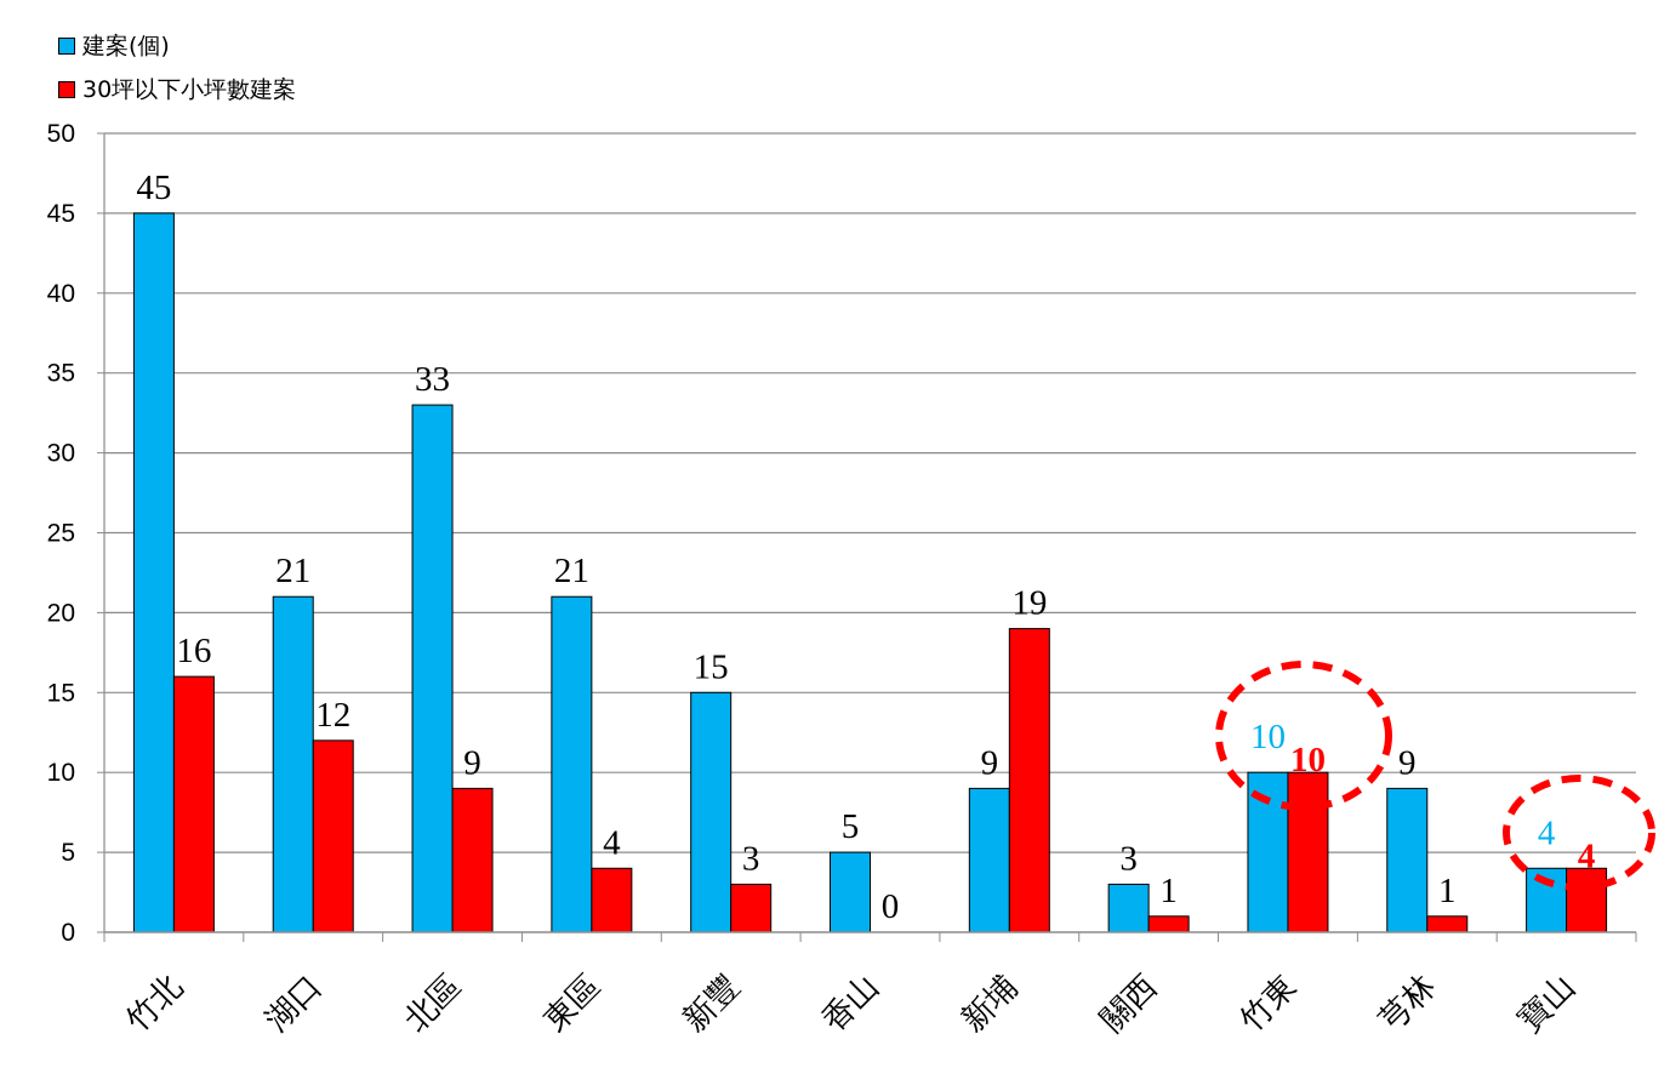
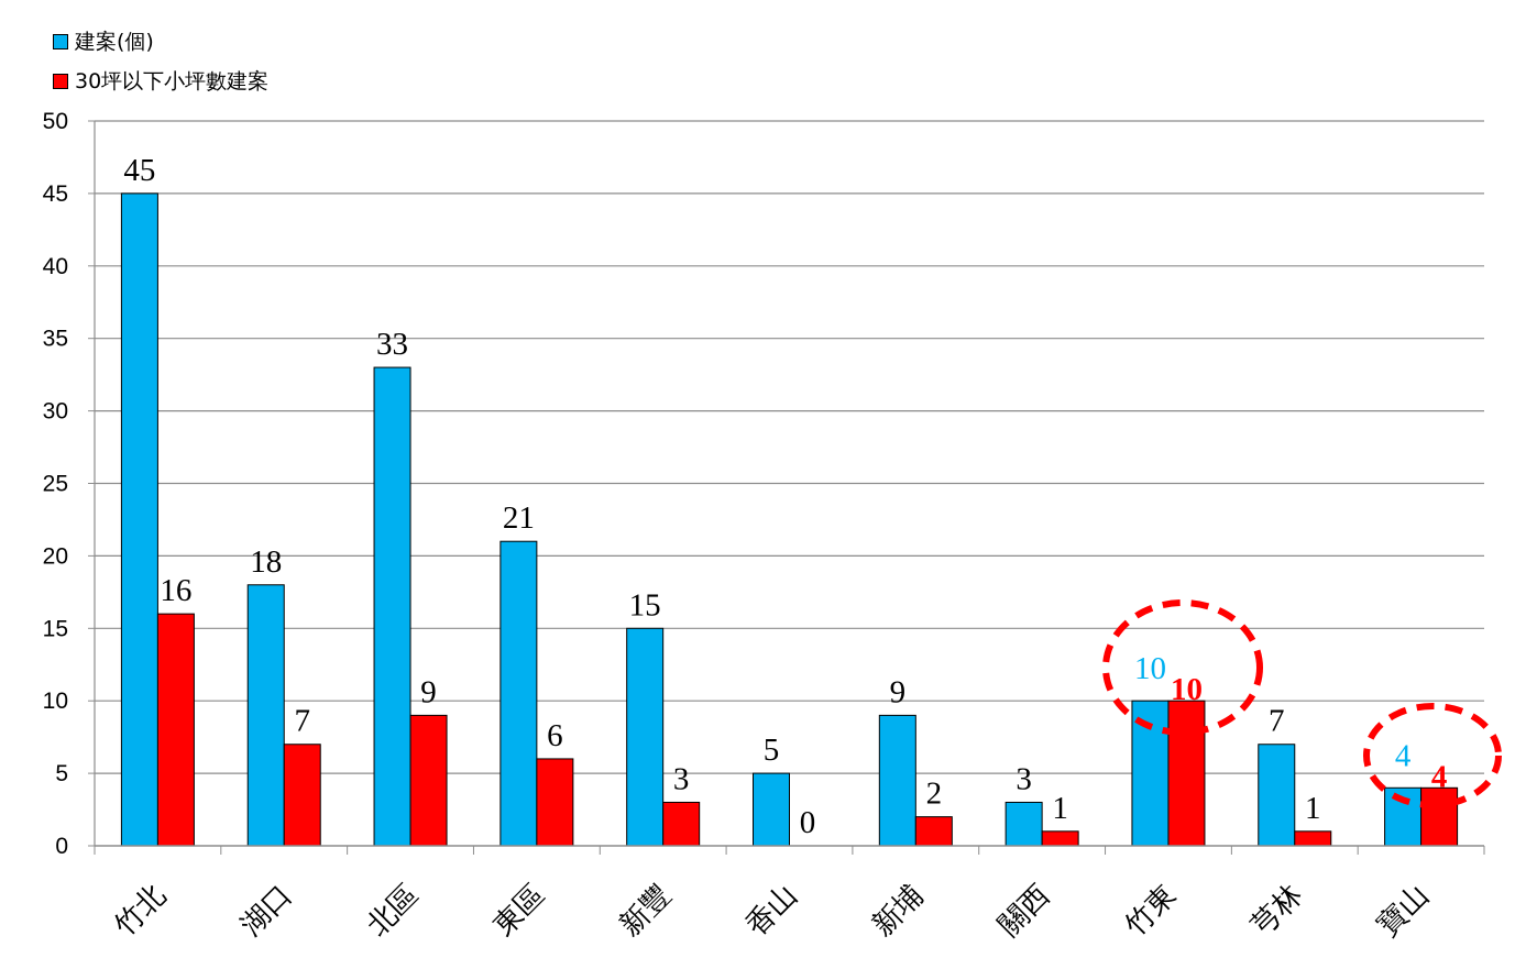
建案(個)/湖口: 21 -> 18
30坪以下小坪數建案/湖口: 12 -> 7
30坪以下小坪數建案/東區: 4 -> 6
30坪以下小坪數建案/新埔: 19 -> 2
建案(個)/芎林: 9 -> 7
